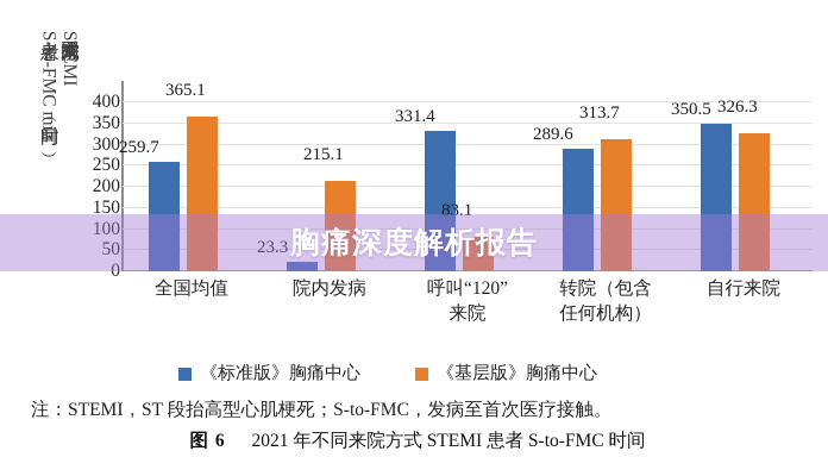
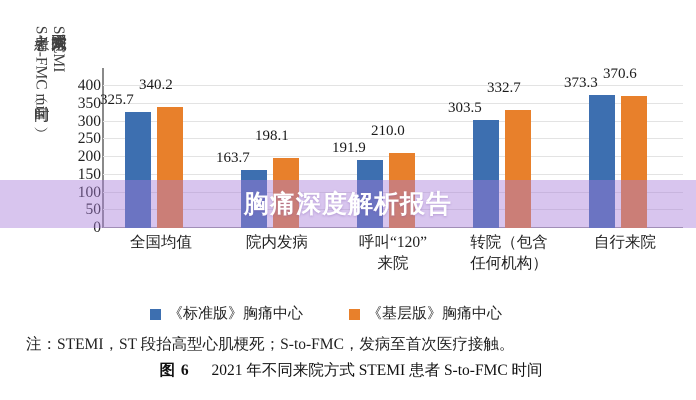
《标准版》胸痛中心/全国均值: 259.7 -> 325.7
《基层版》胸痛中心/全国均值: 365.1 -> 340.2
《标准版》胸痛中心/院内发病: 23.3 -> 163.7
《基层版》胸痛中心/院内发病: 215.1 -> 198.1
《标准版》胸痛中心/呼叫“120” 来院: 331.4 -> 191.9
《基层版》胸痛中心/呼叫“120” 来院: 83.1 -> 210.0
《标准版》胸痛中心/转院（包含 任何机构）: 289.6 -> 303.5
《基层版》胸痛中心/转院（包含 任何机构）: 313.7 -> 332.7
《标准版》胸痛中心/自行来院: 350.5 -> 373.3
《基层版》胸痛中心/自行来院: 326.3 -> 370.6
